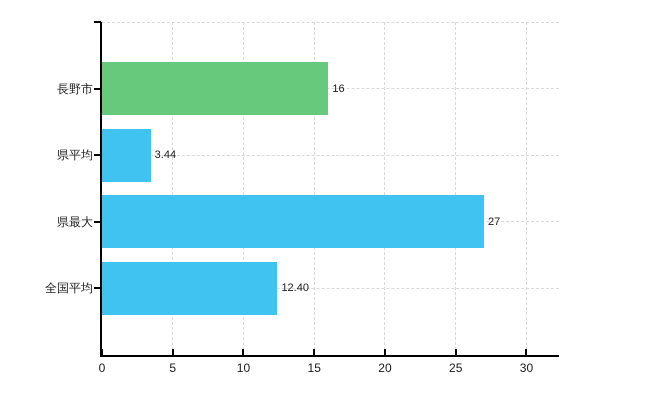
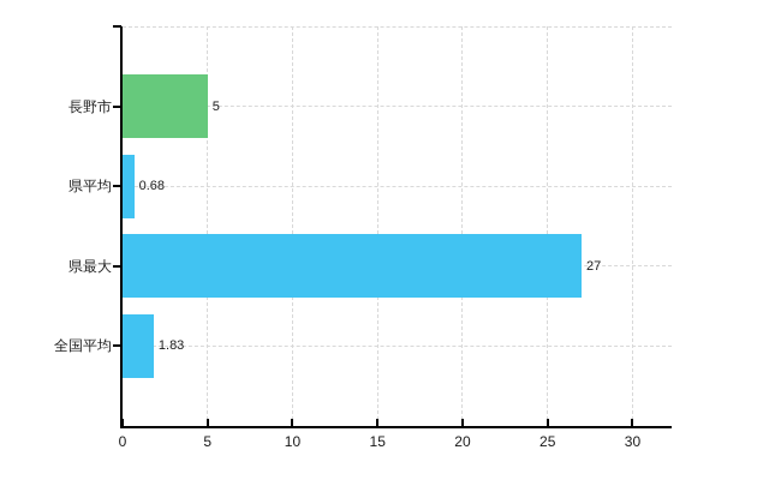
長野市: 16 -> 5
県平均: 3.44 -> 0.68
全国平均: 12.40 -> 1.83
